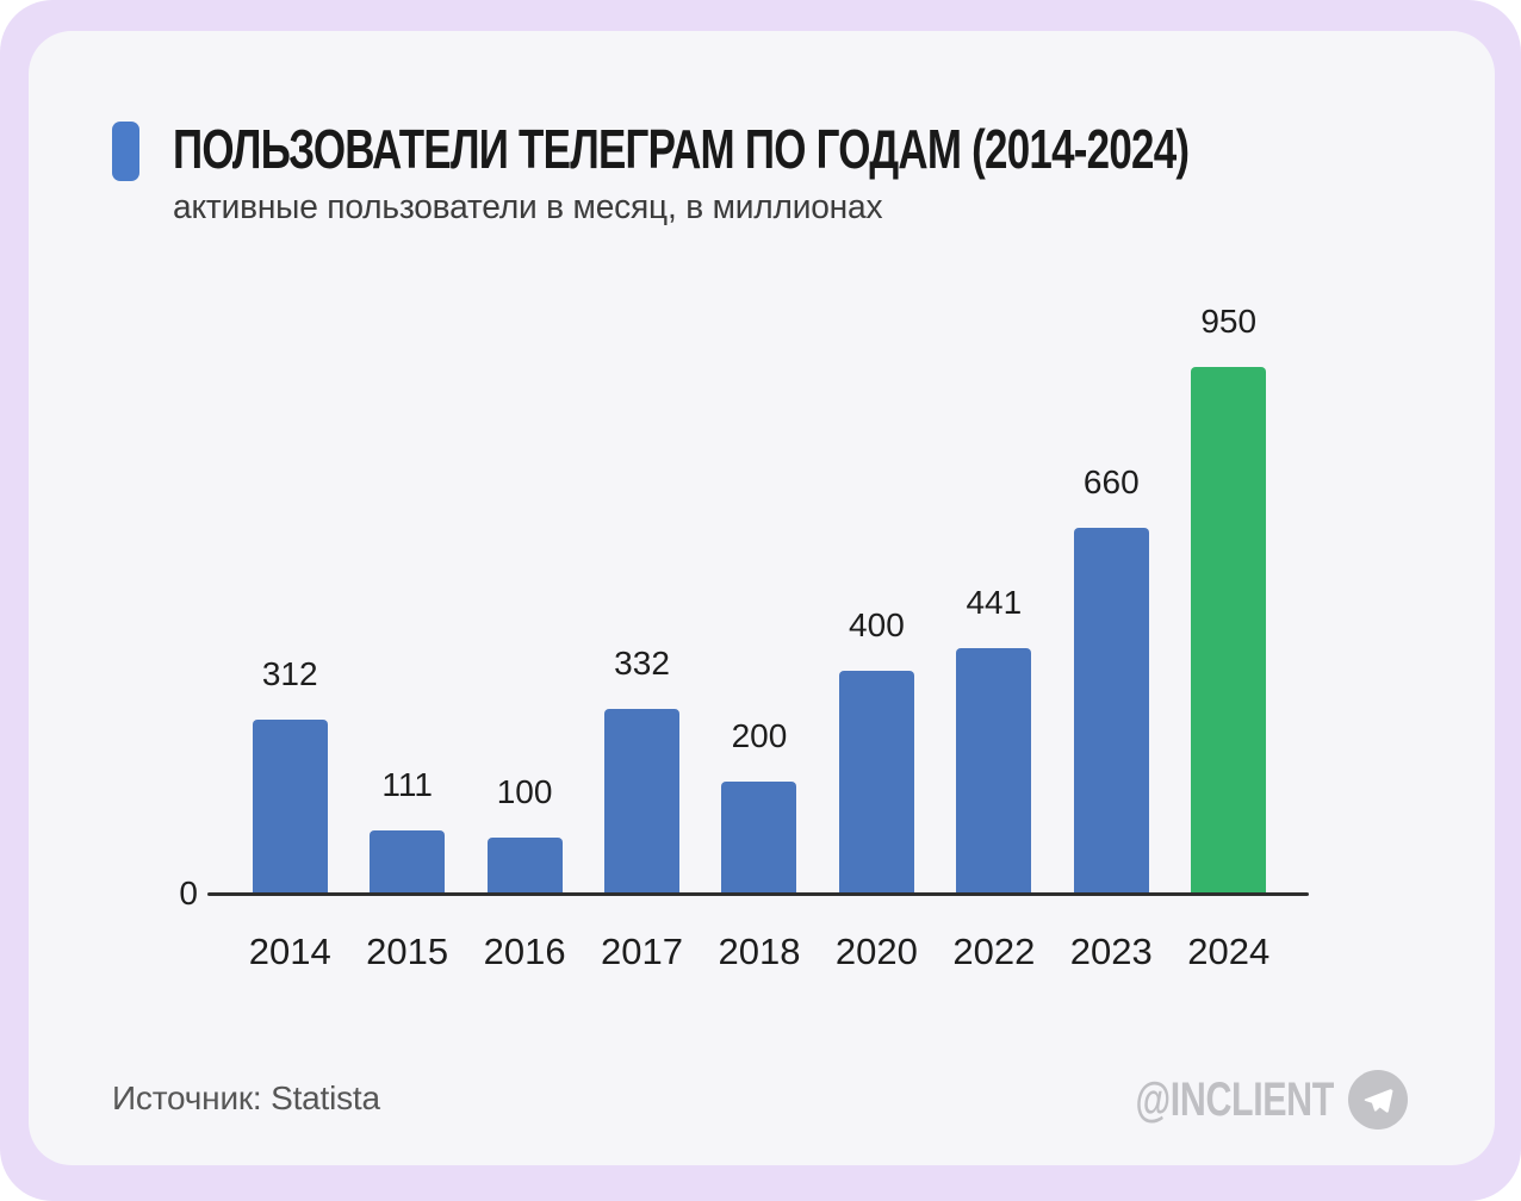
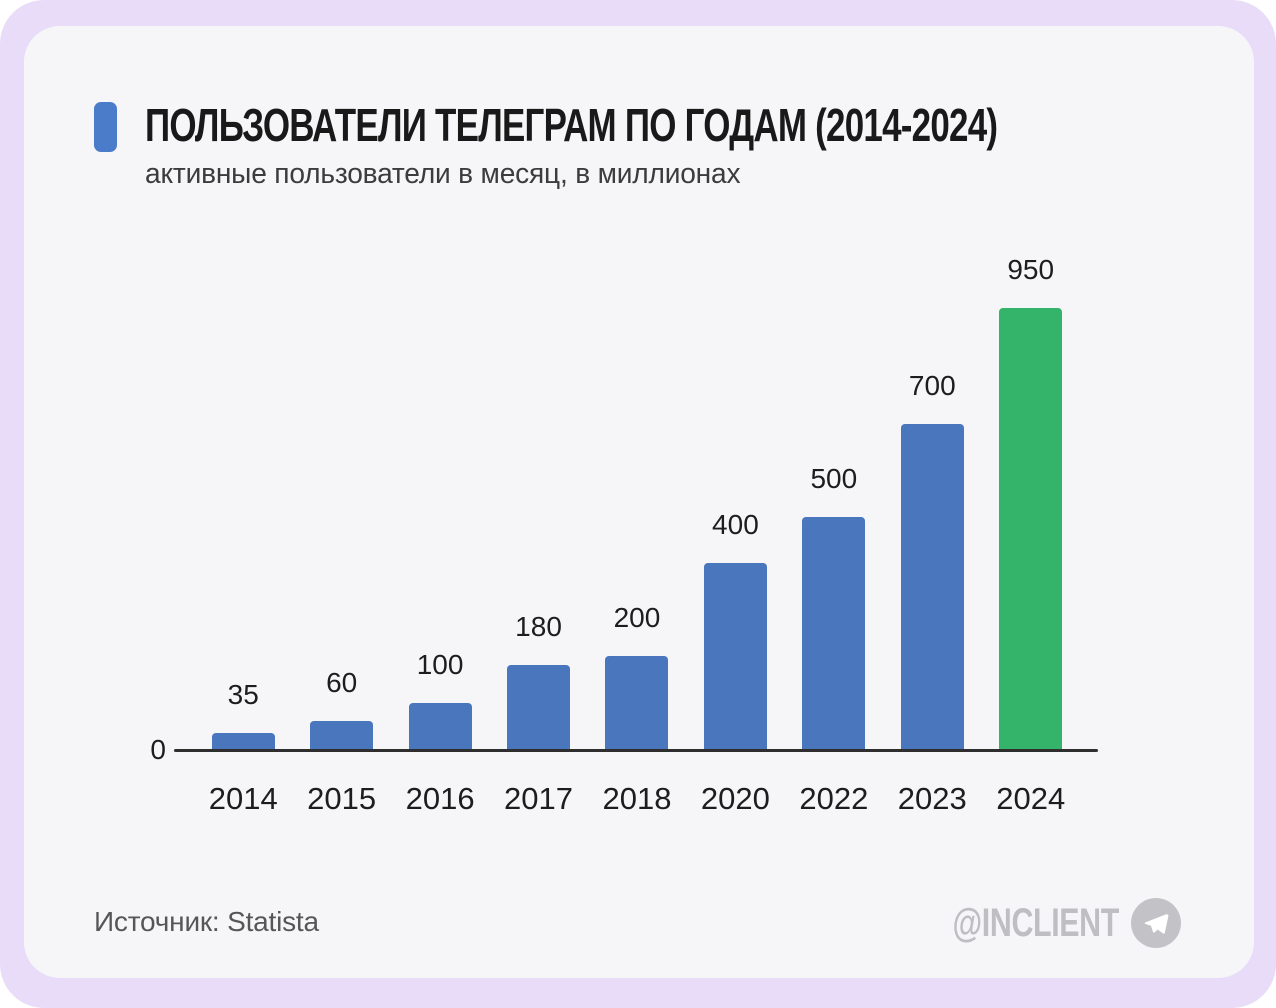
2014: 312 -> 35
2015: 111 -> 60
2017: 332 -> 180
2022: 441 -> 500
2023: 660 -> 700
